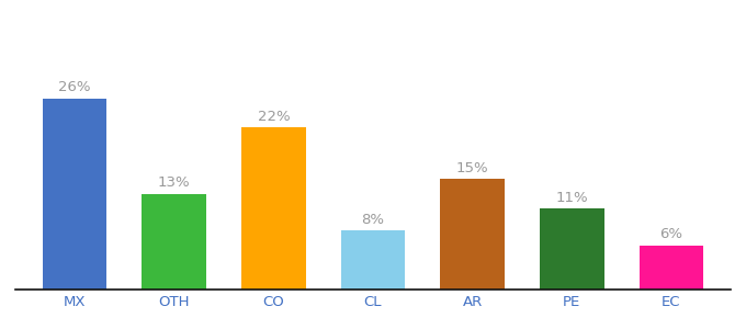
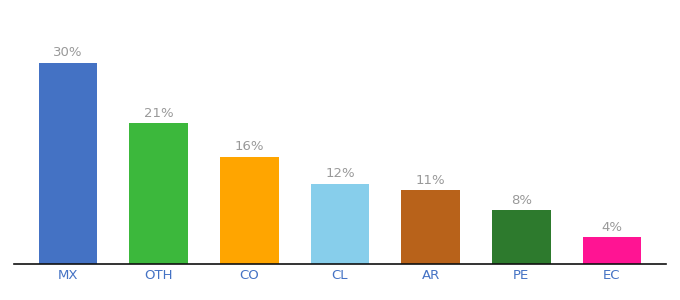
MX: 26% -> 30%
OTH: 13% -> 21%
CO: 22% -> 16%
CL: 8% -> 12%
AR: 15% -> 11%
PE: 11% -> 8%
EC: 6% -> 4%
